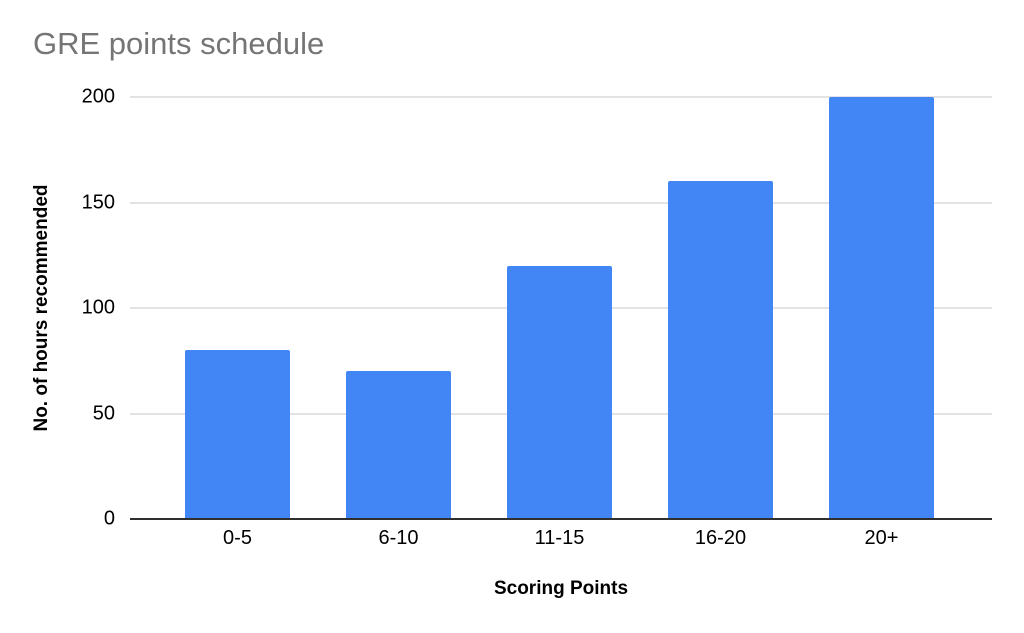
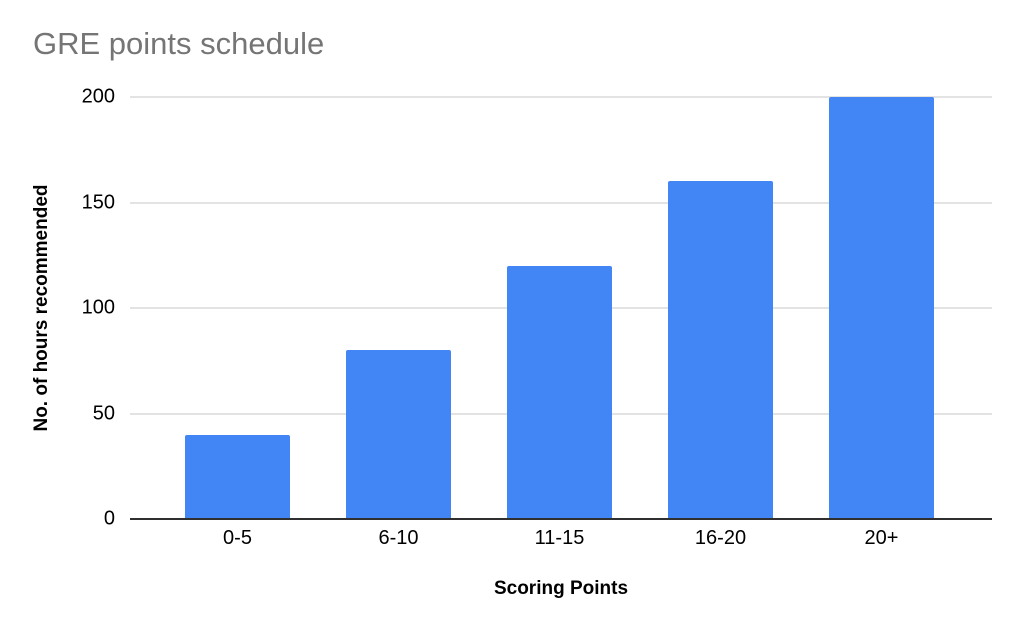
0-5: 80 -> 40
6-10: 70 -> 80
